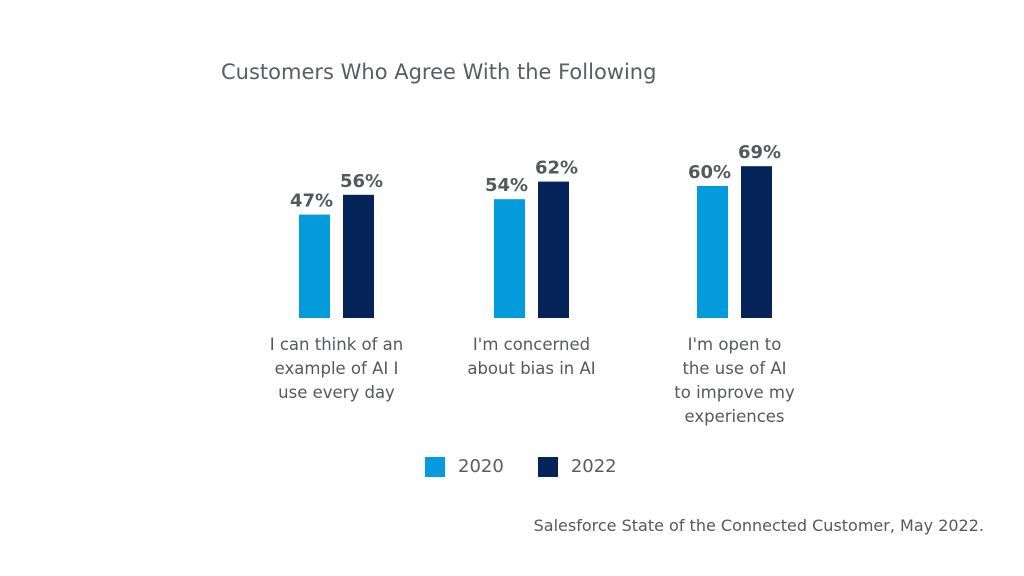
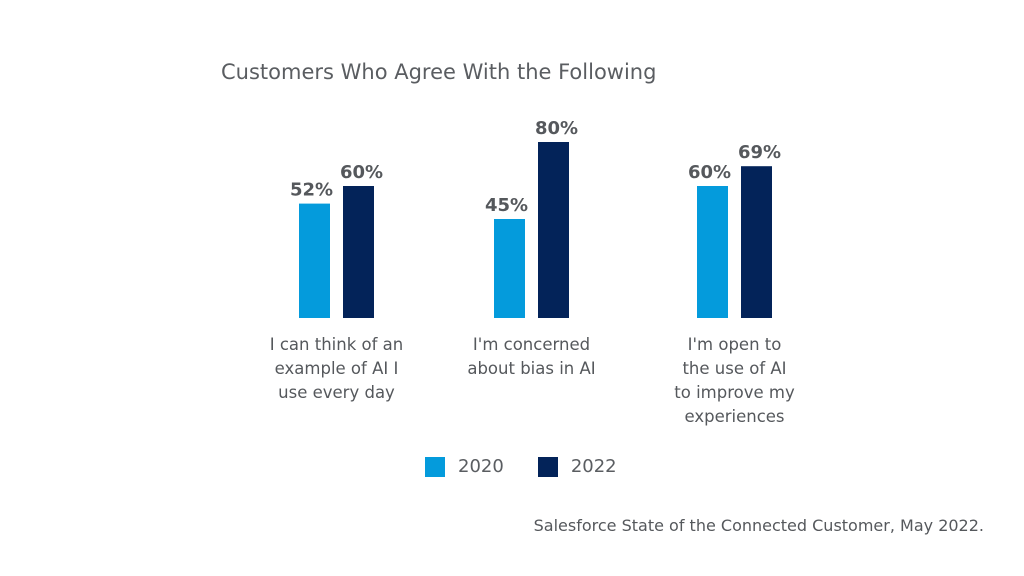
2020/I can think of an example of AI I use every day: 47% -> 52%
2022/I can think of an example of AI I use every day: 56% -> 60%
2020/I'm concerned about bias in AI: 54% -> 45%
2022/I'm concerned about bias in AI: 62% -> 80%
